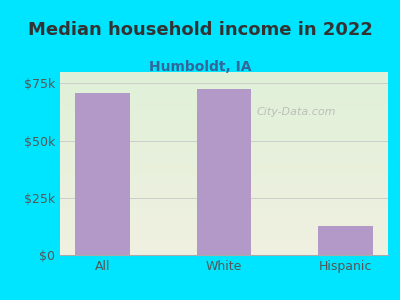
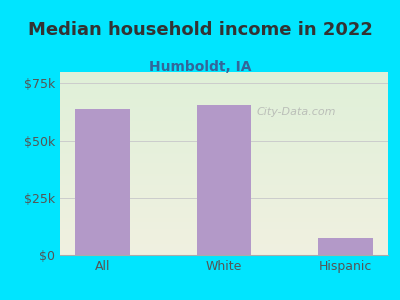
All: $71.0k -> $64.0k
White: $72.5k -> $65.5k
Hispanic: $12.5k -> $7.5k
